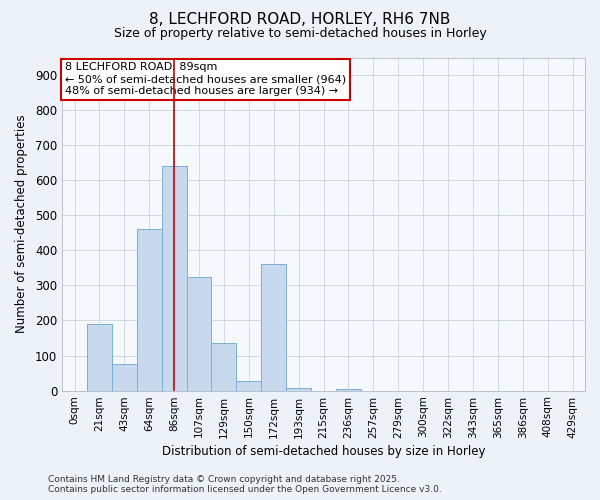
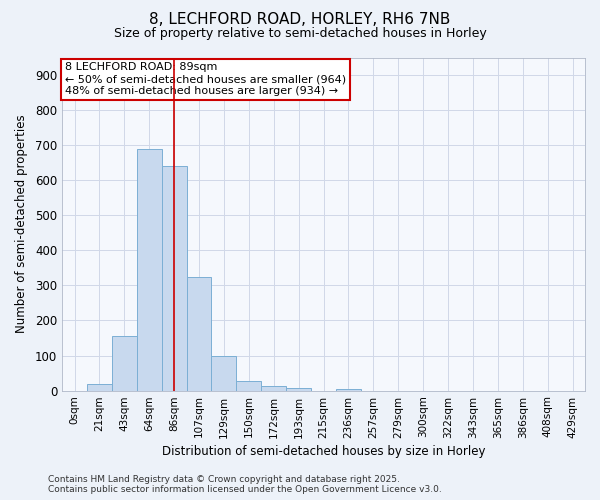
21sqm: 190 -> 18
43sqm: 75 -> 155
64sqm: 460 -> 690
129sqm: 135 -> 100
172sqm: 360 -> 12
